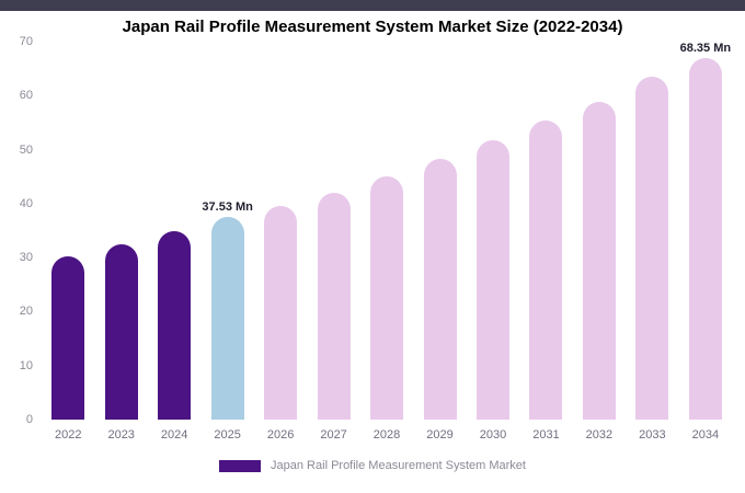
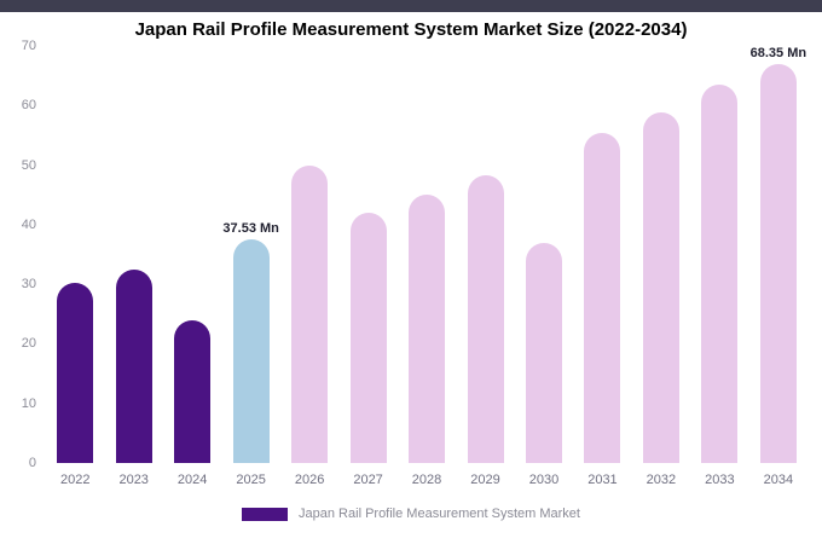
2024: 35 -> 24
2026: 40 -> 50
2030: 52 -> 37
